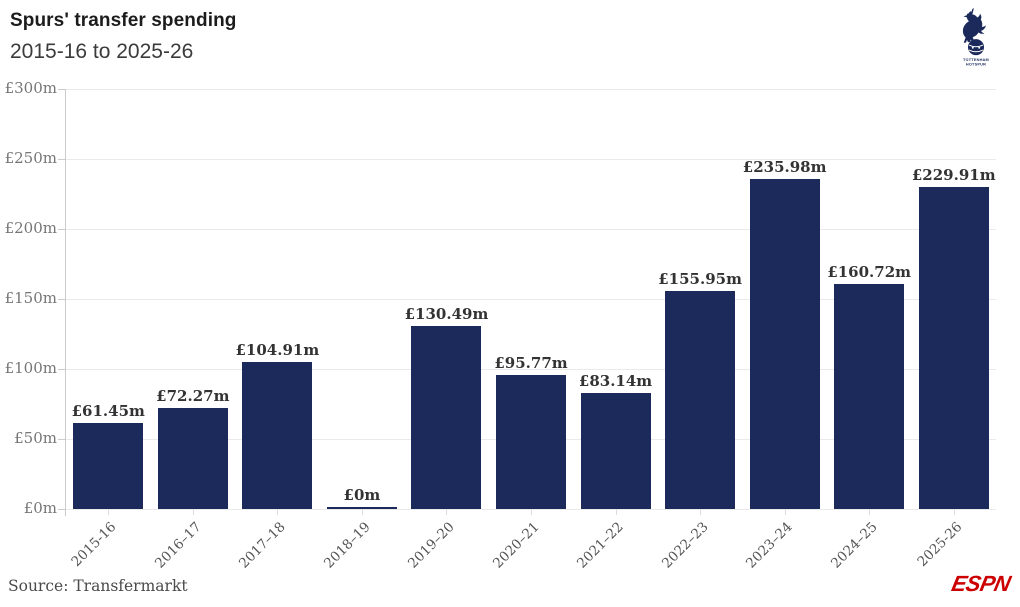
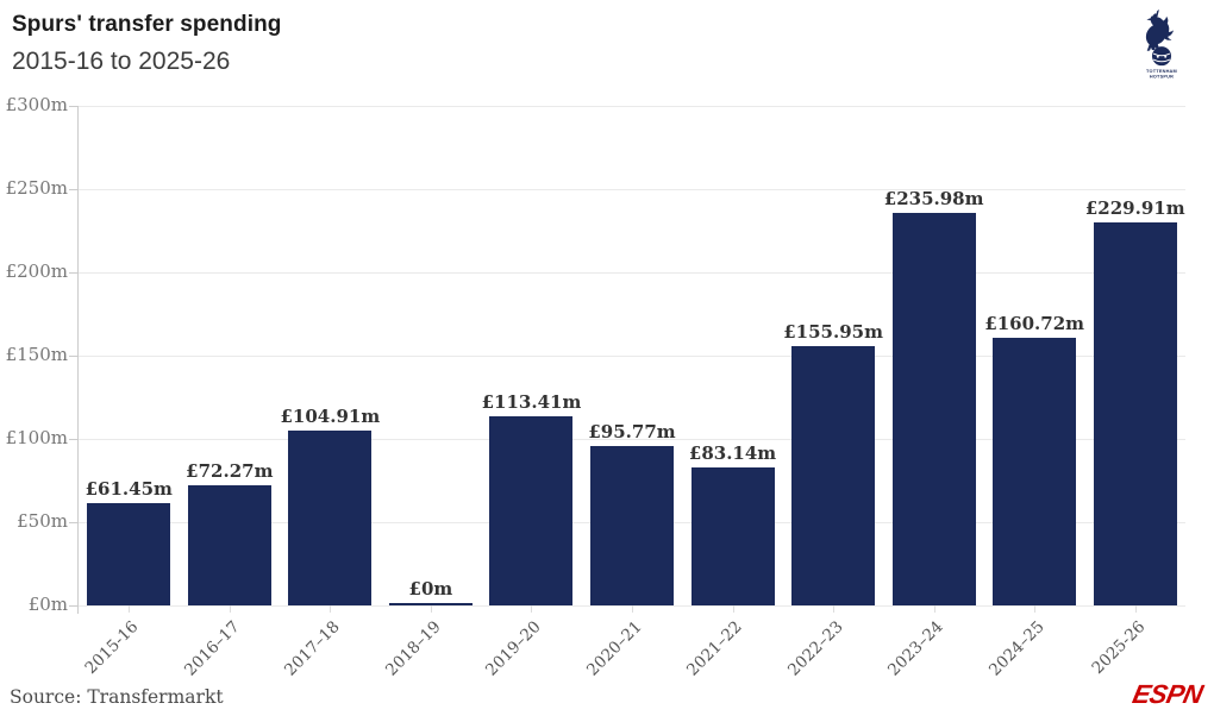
2019–20: £130.49m -> £113.41m
